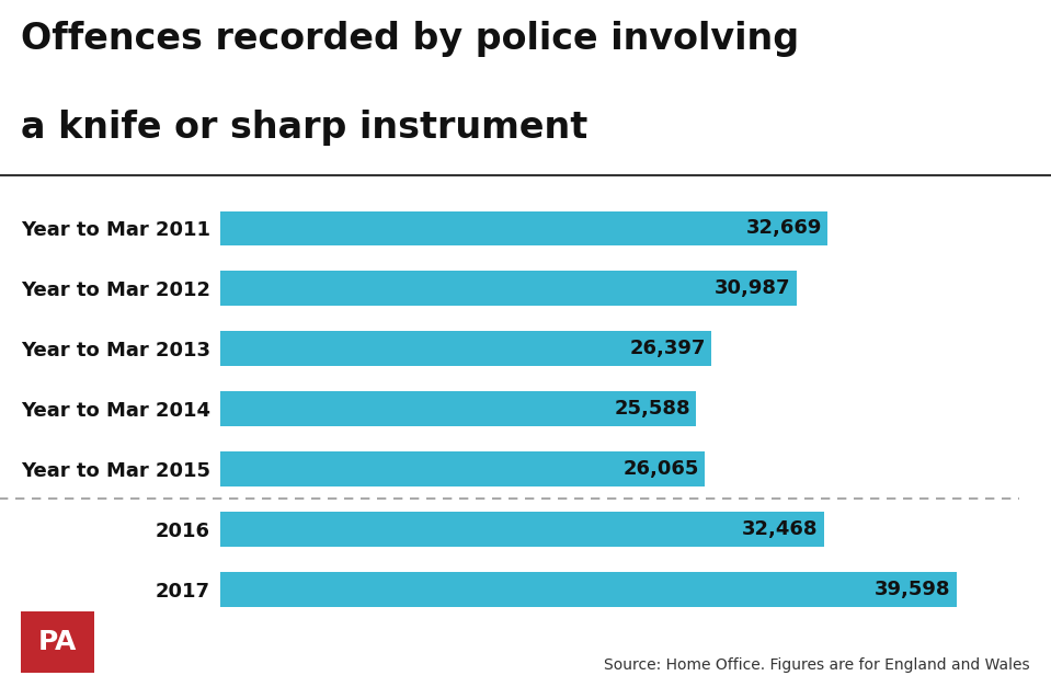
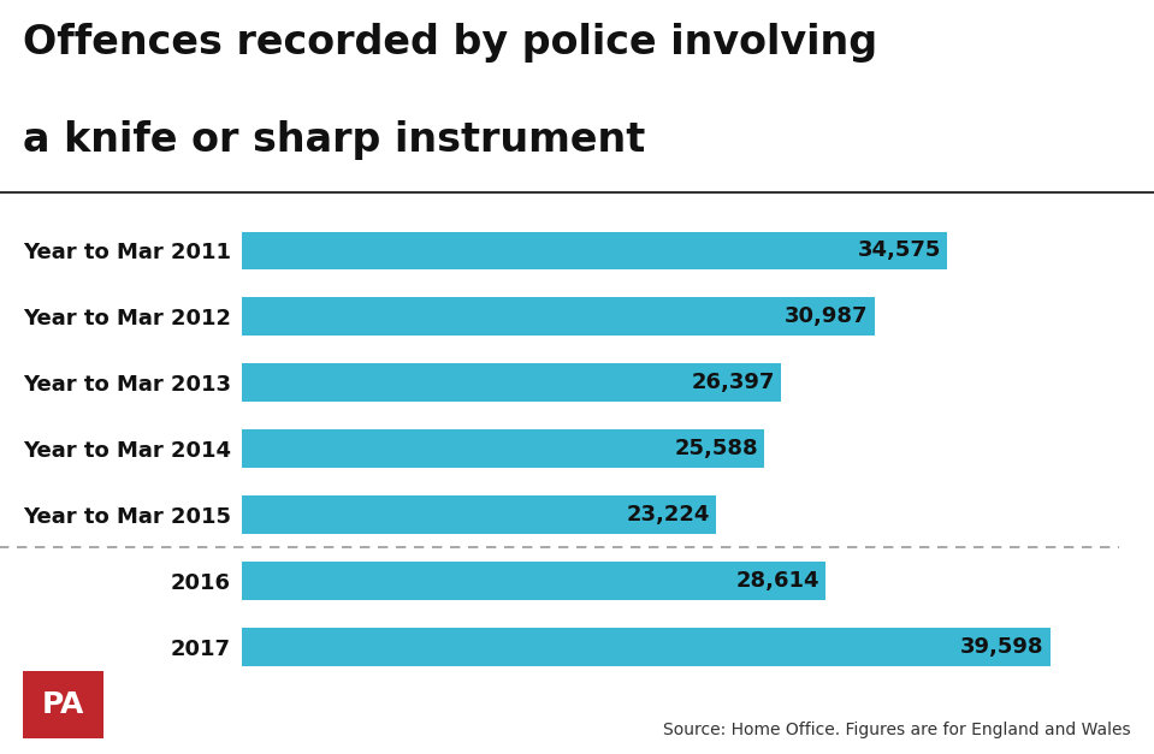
Year to Mar 2011: 32,669 -> 34,575
Year to Mar 2015: 26,065 -> 23,224
2016: 32,468 -> 28,614
